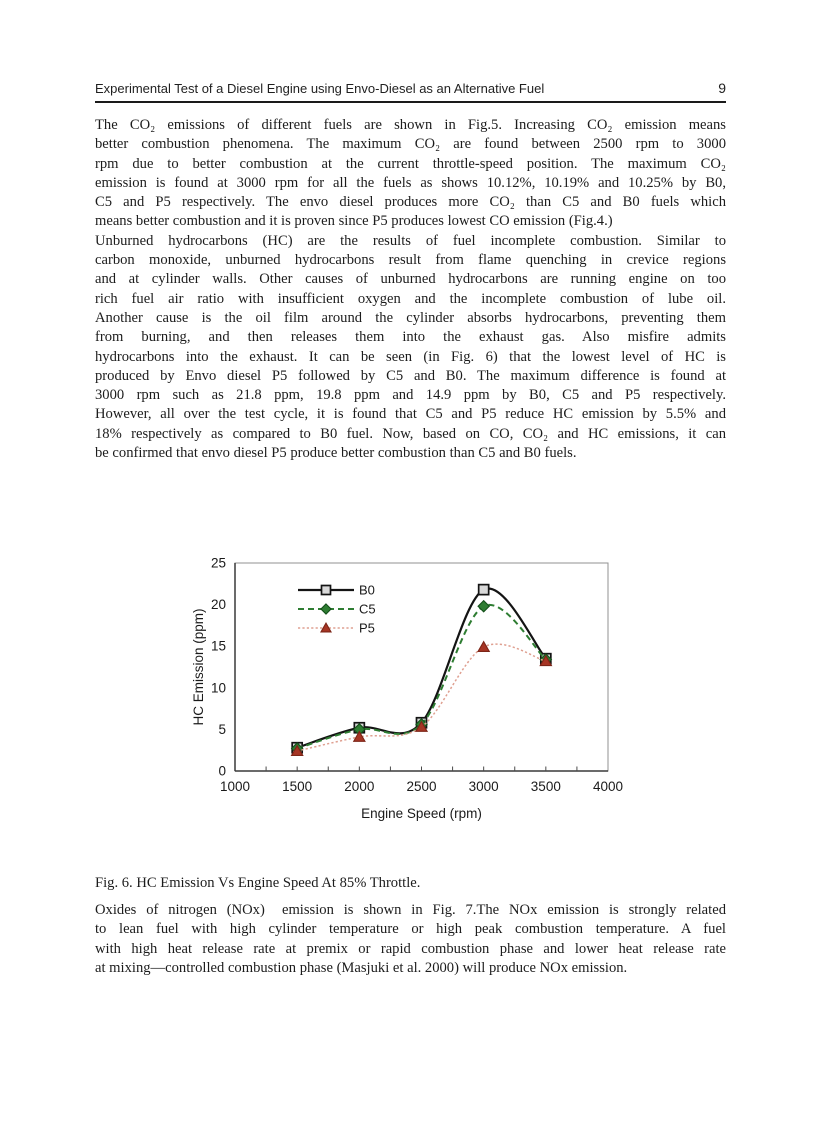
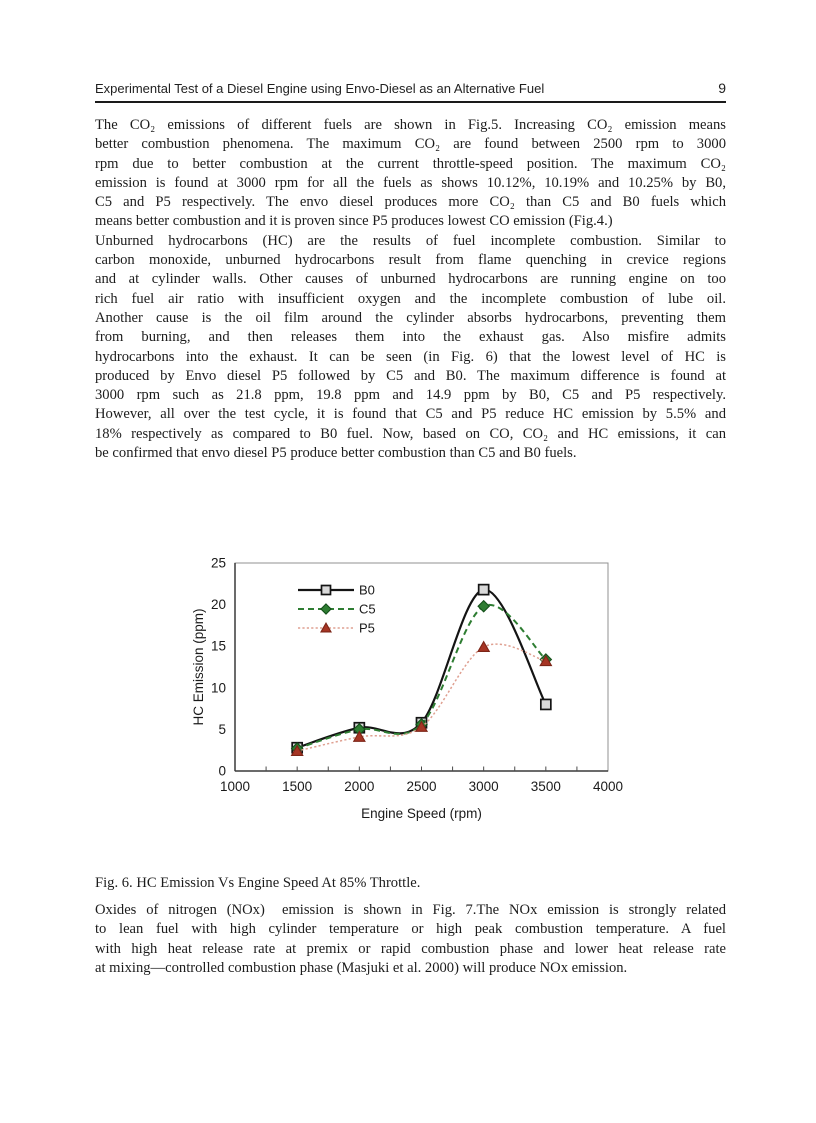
B0/3500: 14 -> 8
